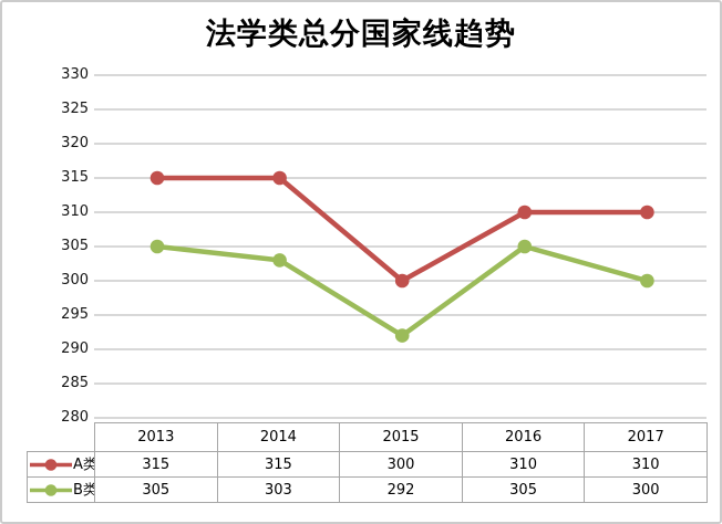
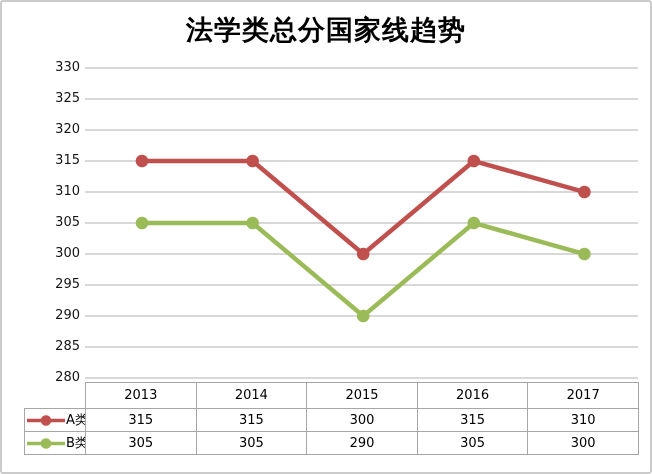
B类/2014: 303 -> 305
B类/2015: 292 -> 290
A类/2016: 310 -> 315
